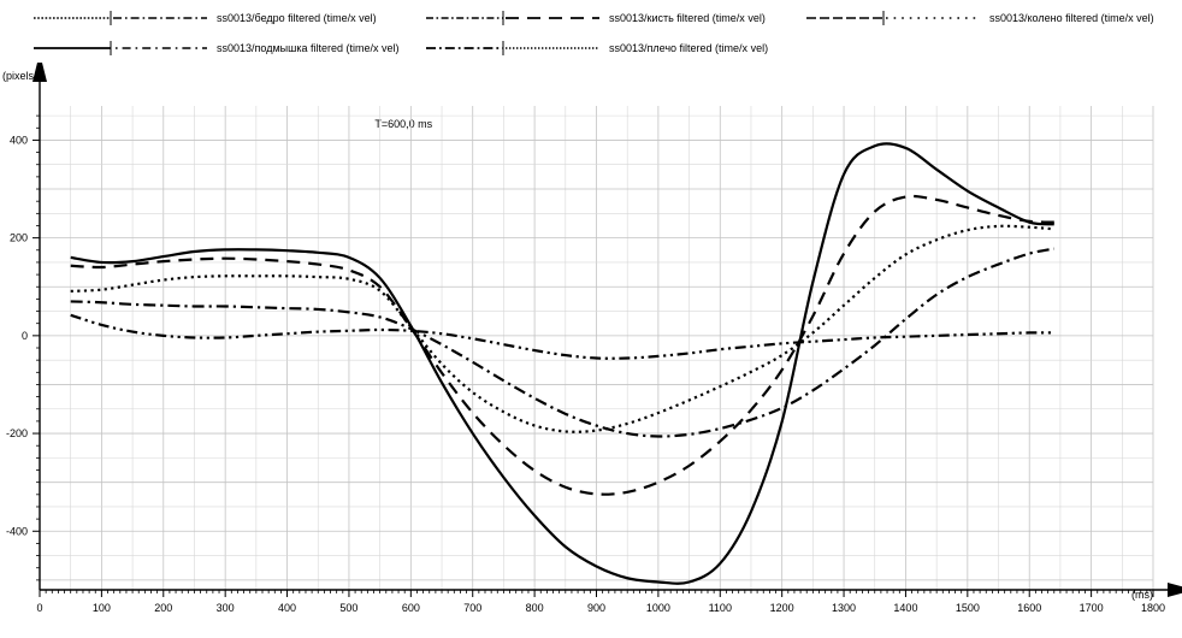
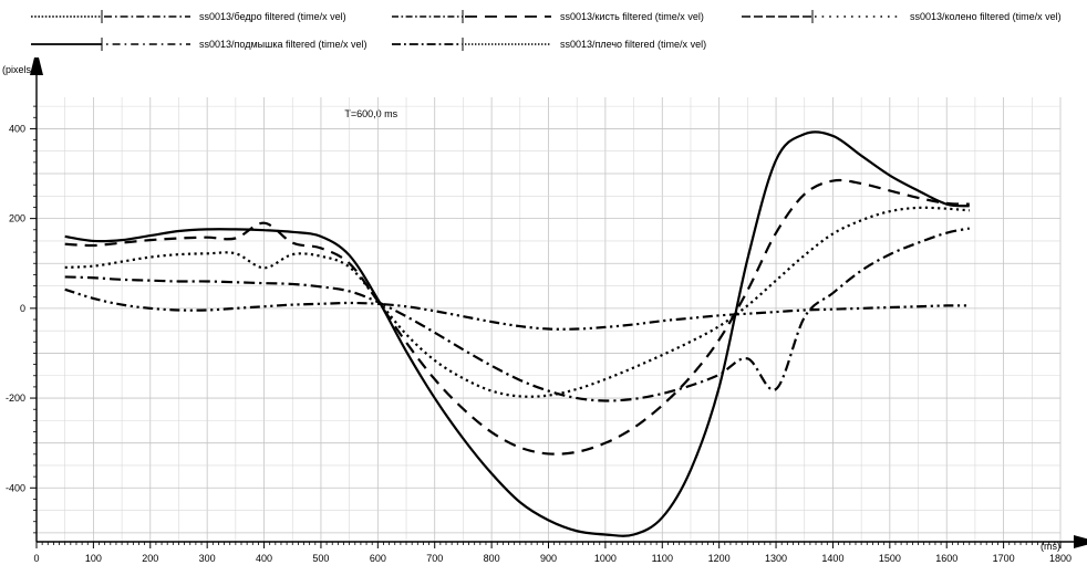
ss0013/кисть filtered (time/x vel)/400: 150 -> 190
ss0013/колено filtered (time/x vel)/400: 120 -> 90
ss0013/бедро filtered (time/x vel)/1300: -70 -> -180
